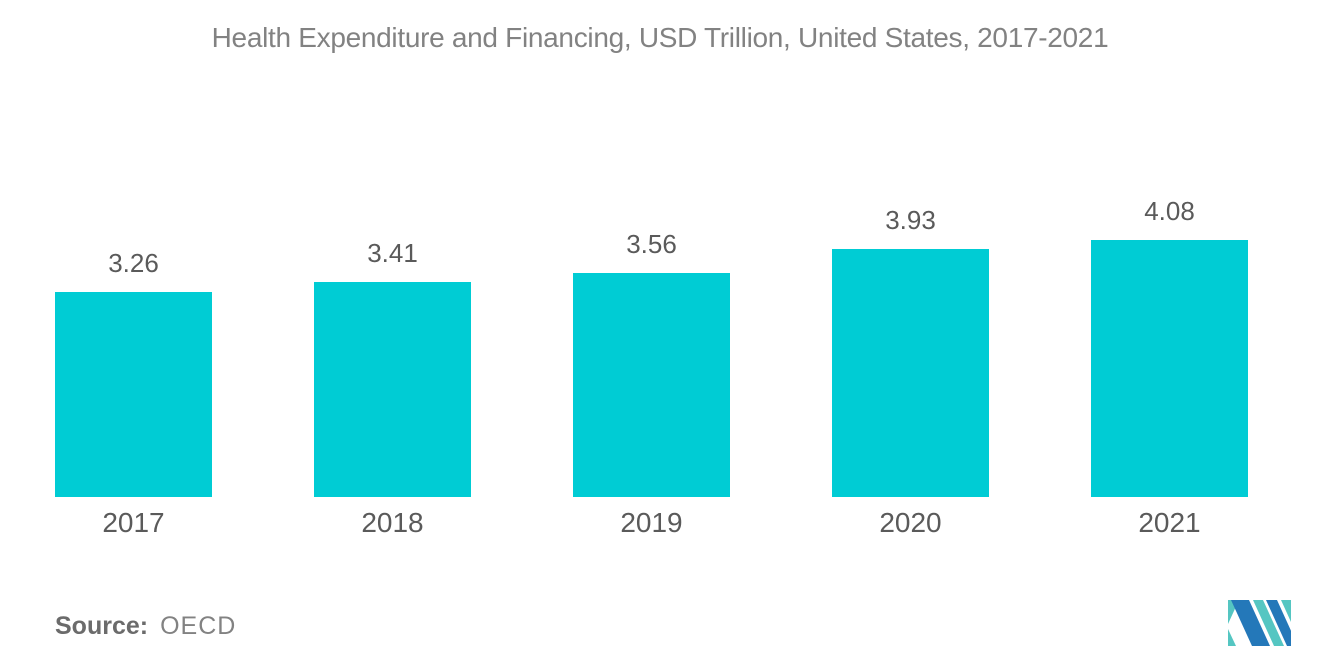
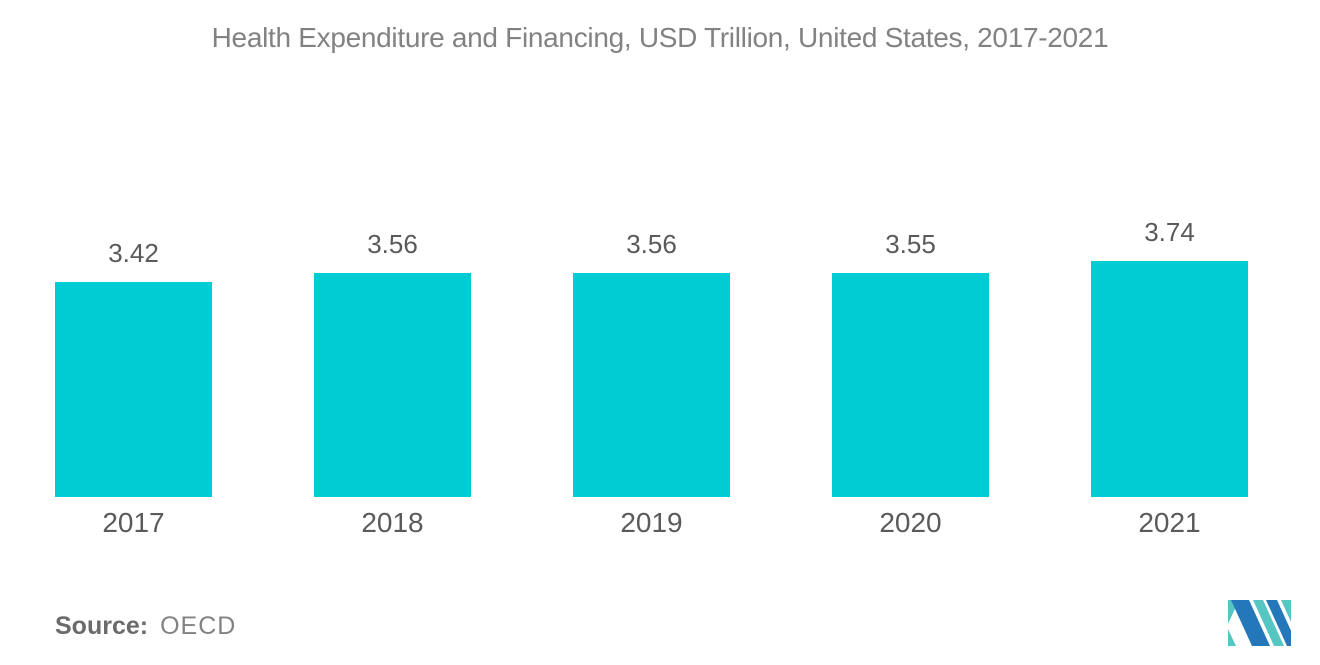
2017: 3.26 -> 3.42
2018: 3.41 -> 3.56
2020: 3.93 -> 3.55
2021: 4.08 -> 3.74
